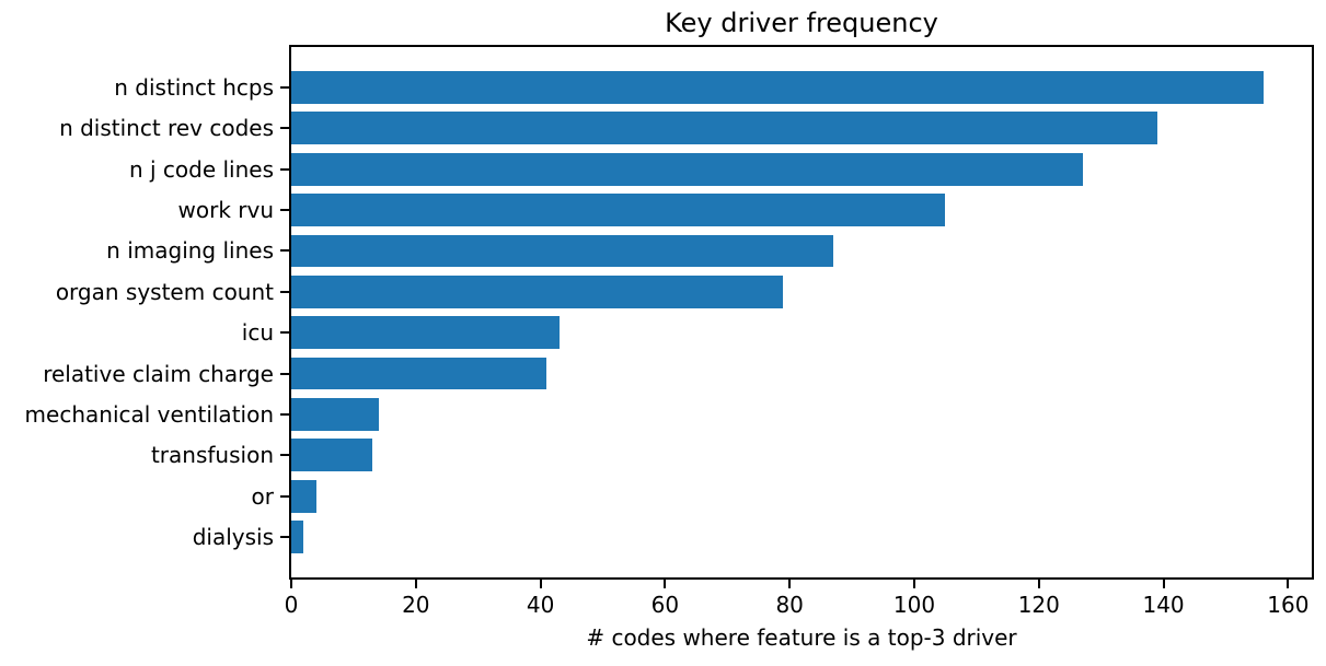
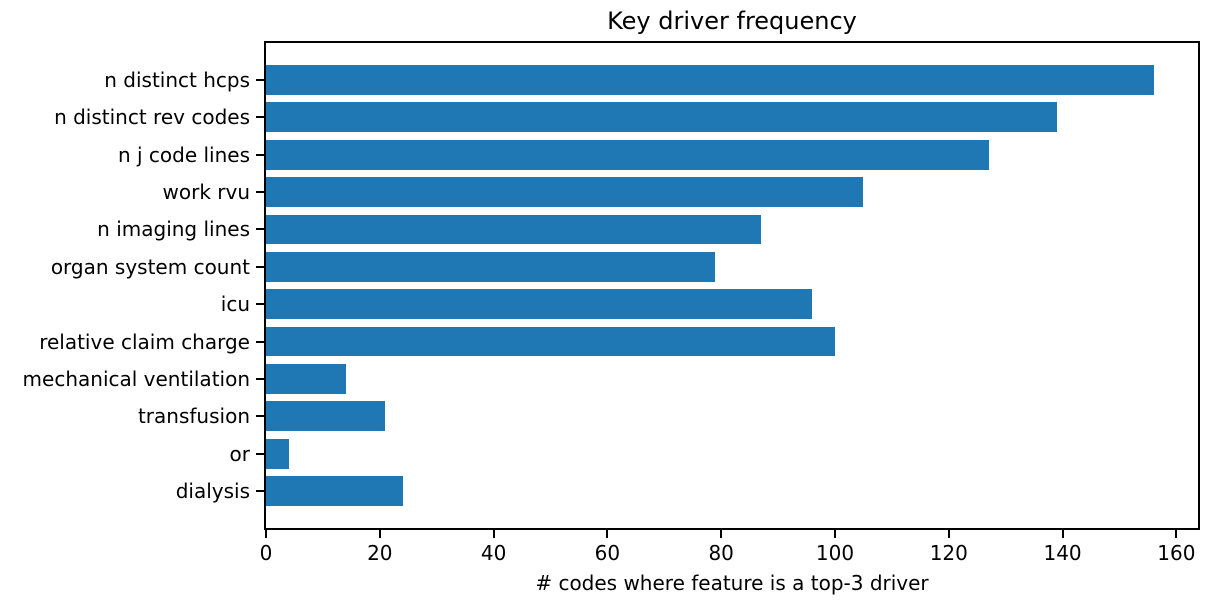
icu: 43 -> 96
relative claim charge: 41 -> 100
transfusion: 13 -> 21
dialysis: 2 -> 24
